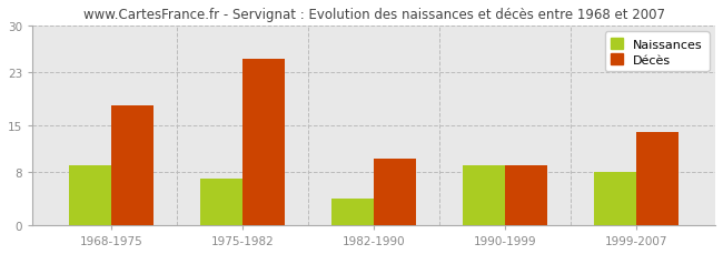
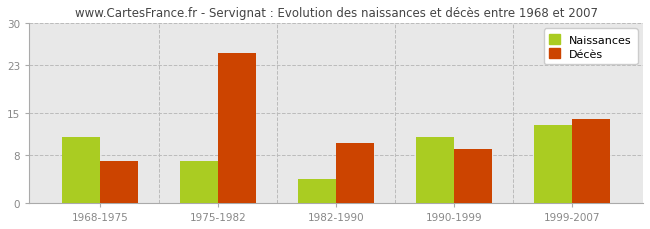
Naissances/1968-1975: 9 -> 11
Décès/1968-1975: 18 -> 7
Naissances/1990-1999: 9 -> 11
Naissances/1999-2007: 8 -> 13
